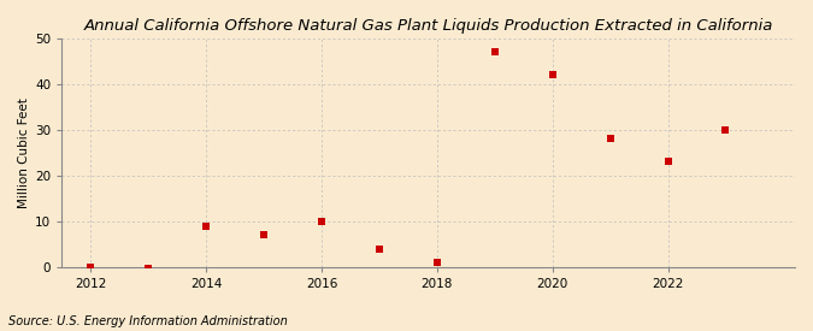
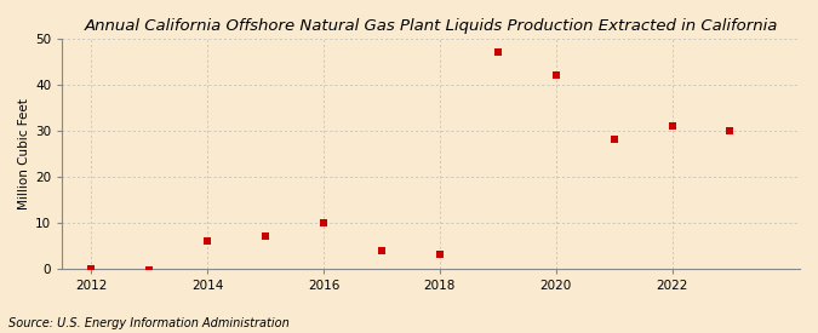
2014: 9.0 -> 6.0
2018: 1.0 -> 3.0
2022: 23.0 -> 31.0
